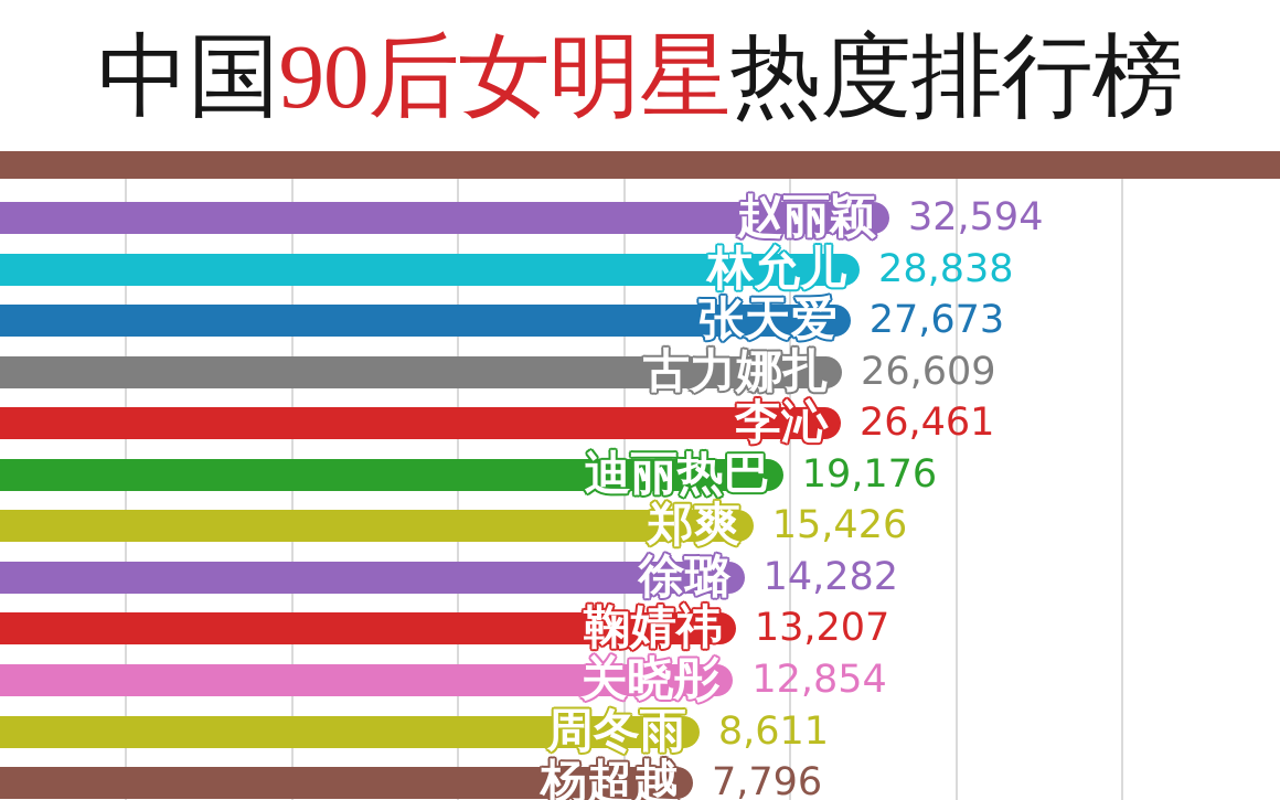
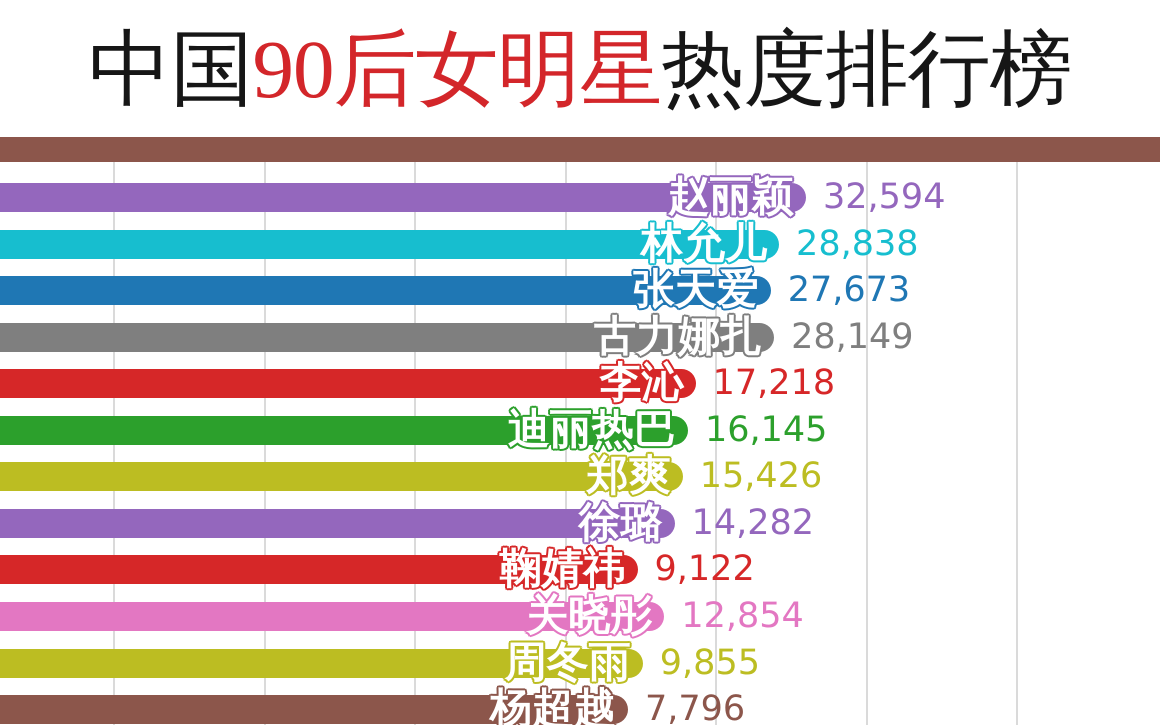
古力娜扎: 26,609 -> 28,149
李沁: 26,461 -> 17,218
迪丽热巴: 19,176 -> 16,145
鞠婧祎: 13,207 -> 9,122
周冬雨: 8,611 -> 9,855
